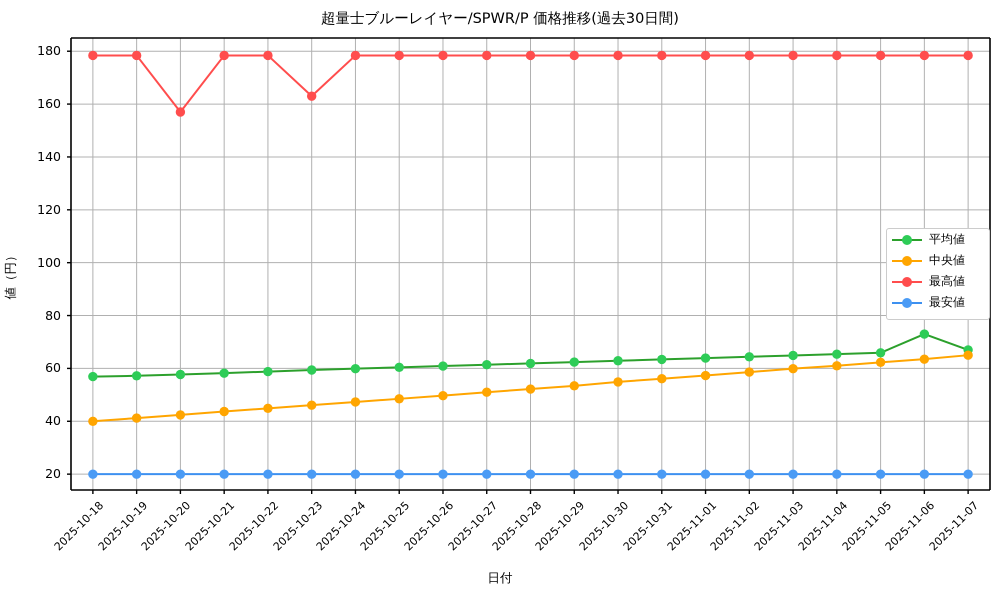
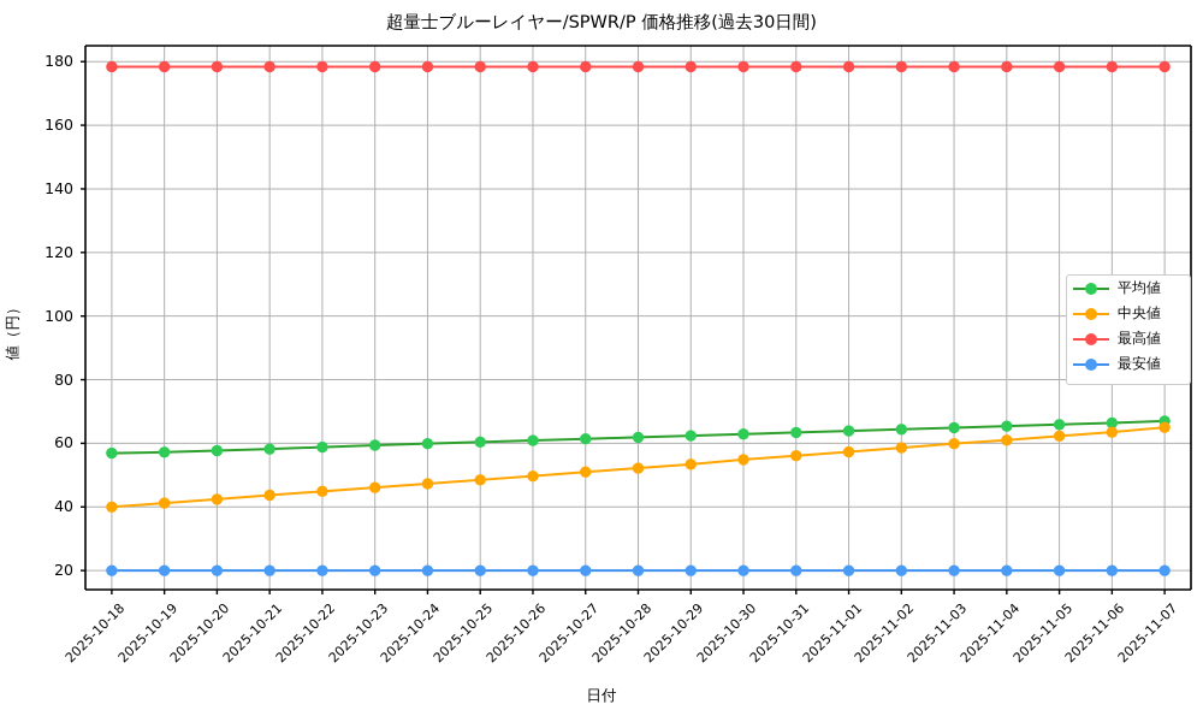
最高値/2025-10-20: 157 -> 178
最高値/2025-10-23: 163 -> 178
平均値/2025-11-06: 73 -> 66
